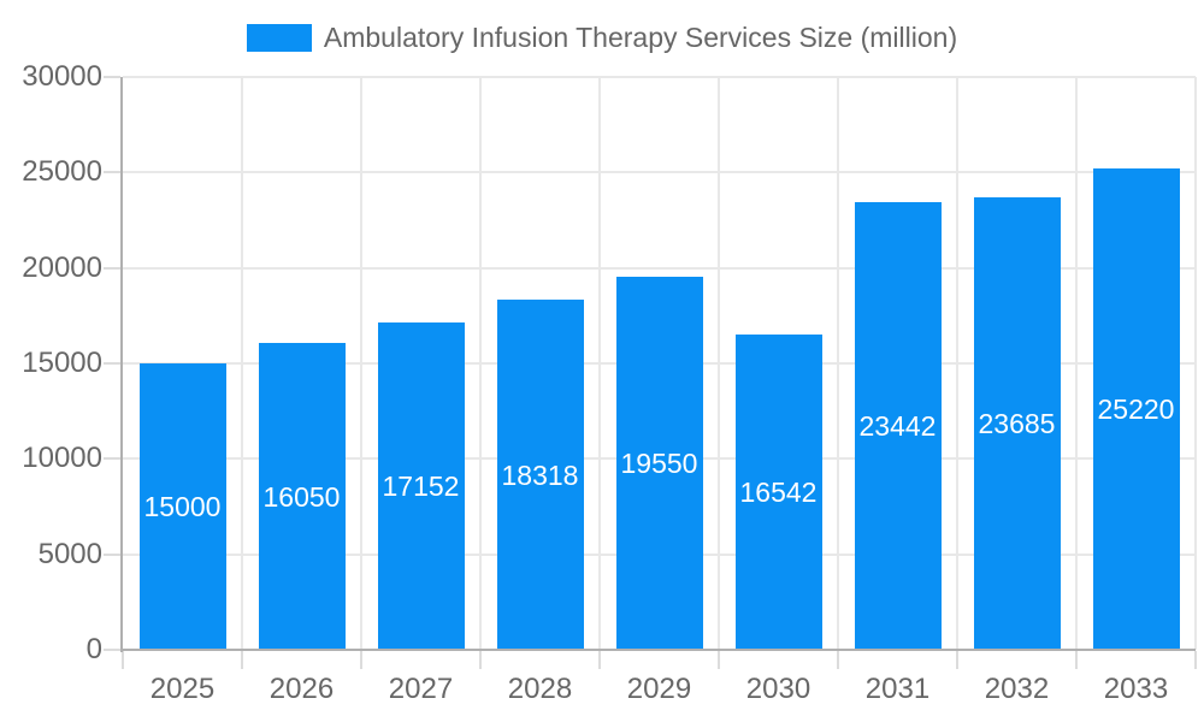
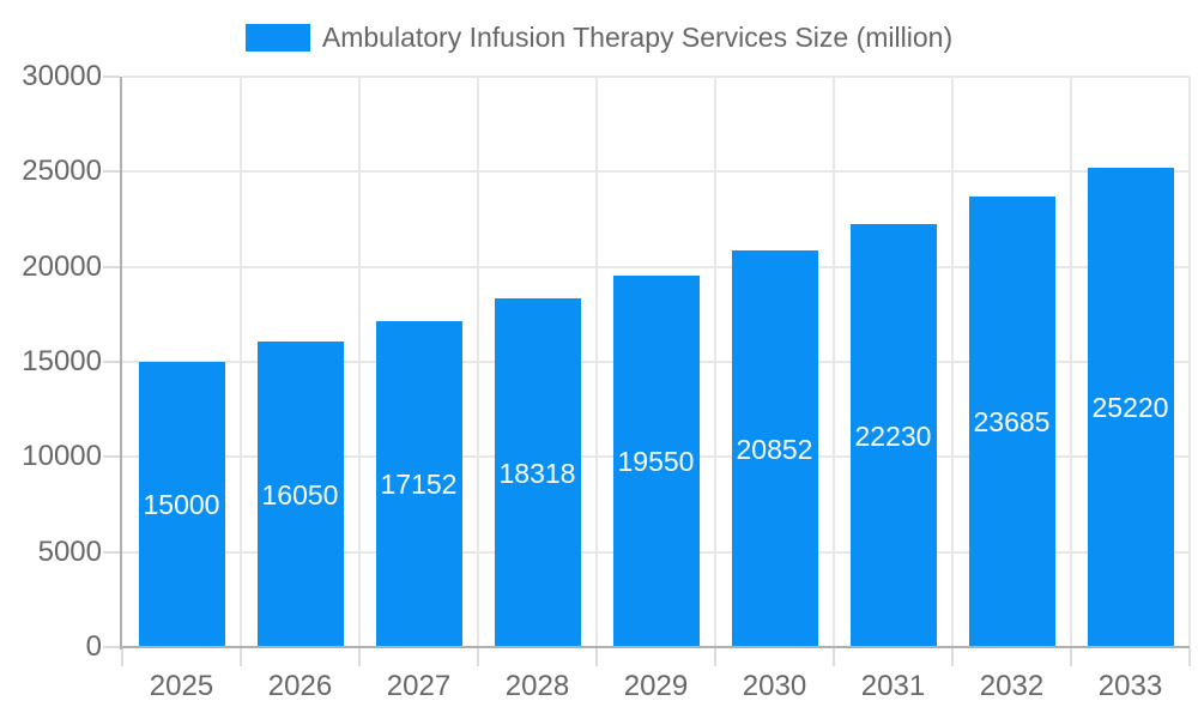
2030: 16542 -> 20852
2031: 23442 -> 22230
